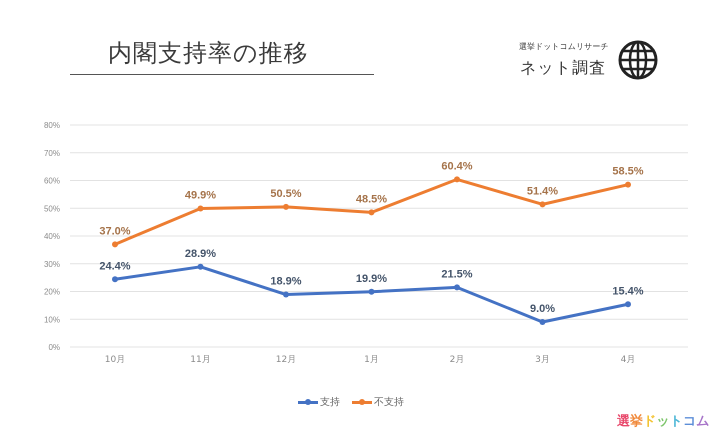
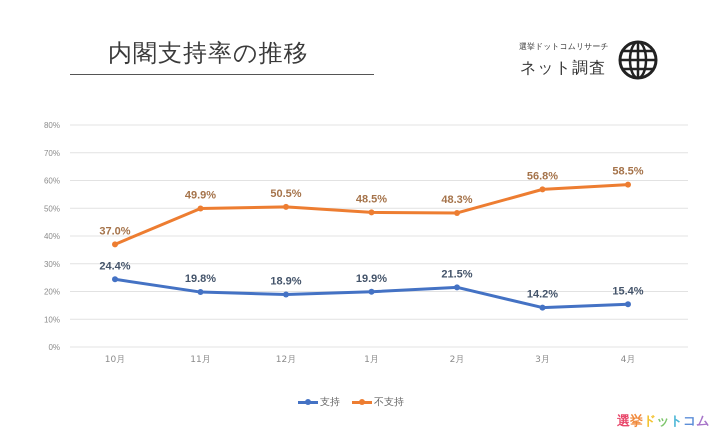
支持/11月: 28.9% -> 19.8%
不支持/2月: 60.4% -> 48.3%
支持/3月: 9.0% -> 14.2%
不支持/3月: 51.4% -> 56.8%
